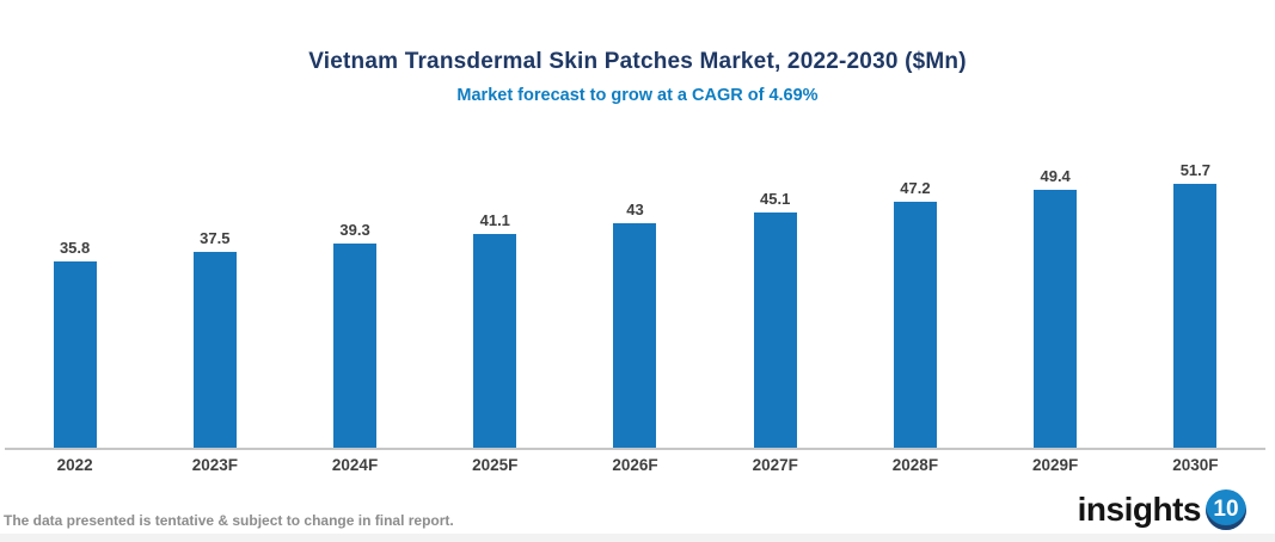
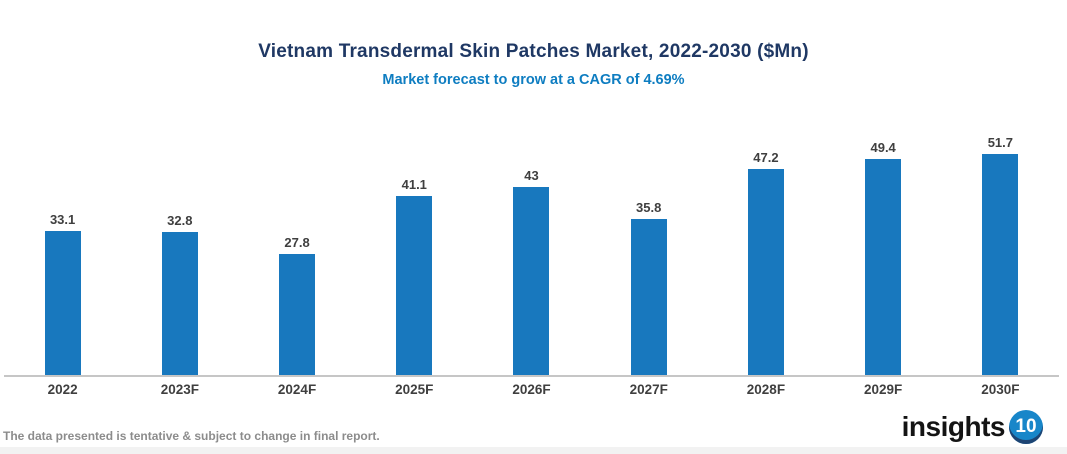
2022: 35.8 -> 33.1
2023F: 37.5 -> 32.8
2024F: 39.3 -> 27.8
2027F: 45.1 -> 35.8
